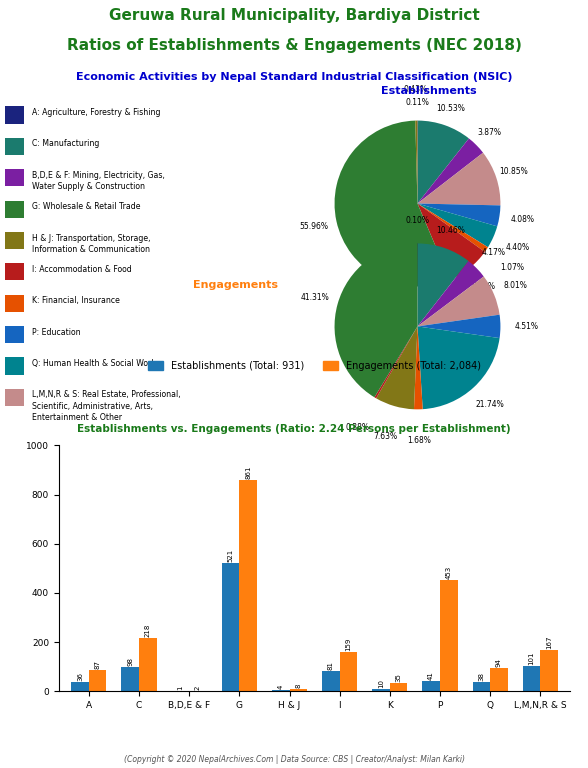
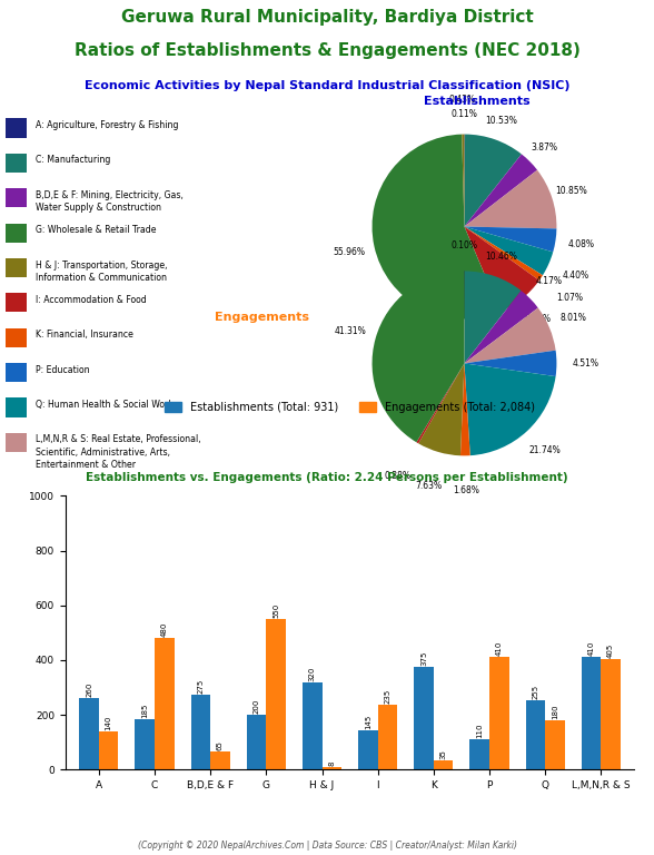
Establishments (Total: 931)/A: 36 -> 260
Engagements (Total: 2,084)/A: 87 -> 140
Establishments (Total: 931)/C: 98 -> 185
Engagements (Total: 2,084)/C: 218 -> 480
Establishments (Total: 931)/B,D,E & F: 1 -> 275
Engagements (Total: 2,084)/B,D,E & F: 2 -> 65
Establishments (Total: 931)/G: 521 -> 200
Engagements (Total: 2,084)/G: 861 -> 550
Establishments (Total: 931)/H & J: 4 -> 320
Establishments (Total: 931)/I: 81 -> 145
Engagements (Total: 2,084)/I: 159 -> 235
Establishments (Total: 931)/K: 10 -> 375
Establishments (Total: 931)/P: 41 -> 110
Engagements (Total: 2,084)/P: 453 -> 410
Establishments (Total: 931)/Q: 38 -> 255
Engagements (Total: 2,084)/Q: 94 -> 180
Establishments (Total: 931)/L,M,N,R & S: 101 -> 410
Engagements (Total: 2,084)/L,M,N,R & S: 167 -> 405
